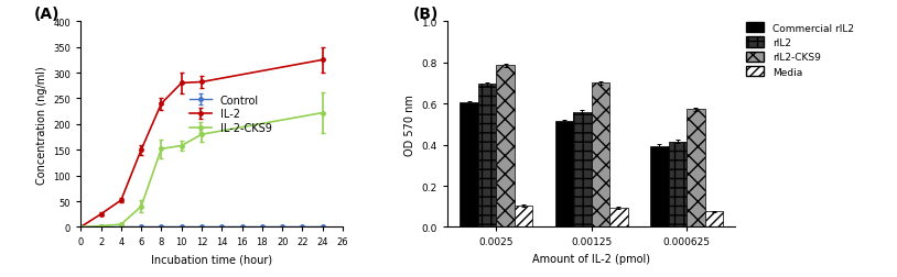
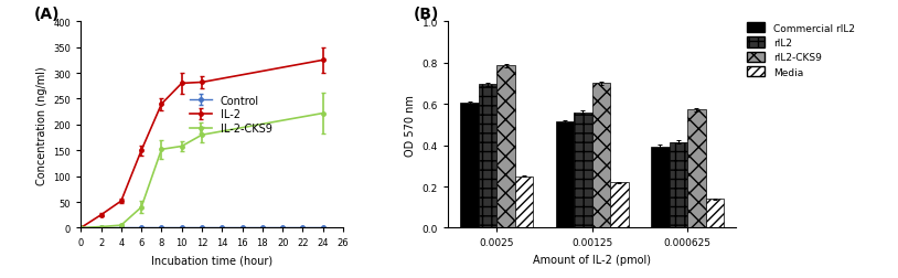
Media/0.0025: 0.10 -> 0.25
Media/0.00125: 0.09 -> 0.22
Media/0.000625: 0.07 -> 0.14
